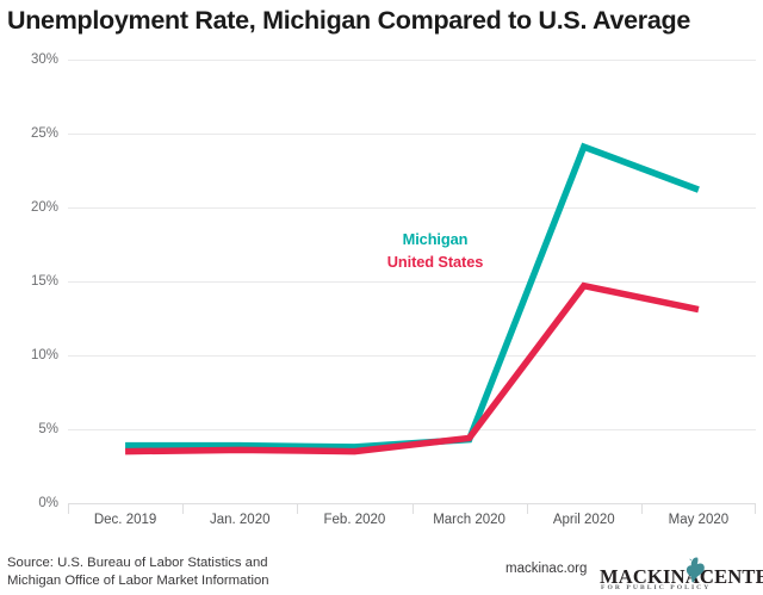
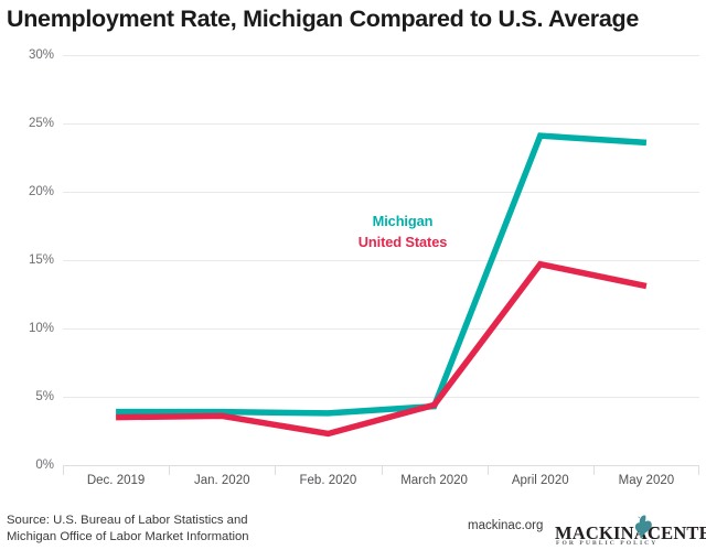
United States/Feb. 2020: 3.5% -> 2.3%
Michigan/May 2020: 21.2% -> 23.6%
